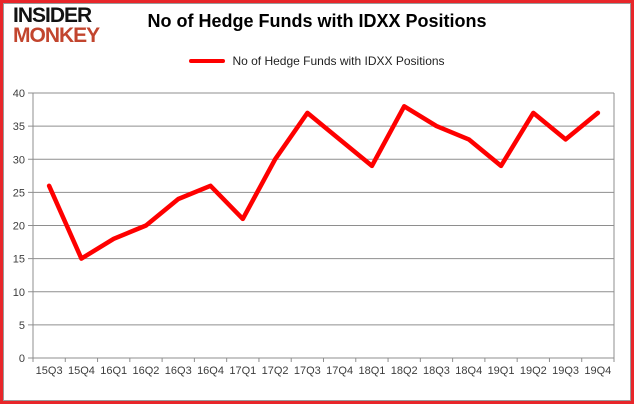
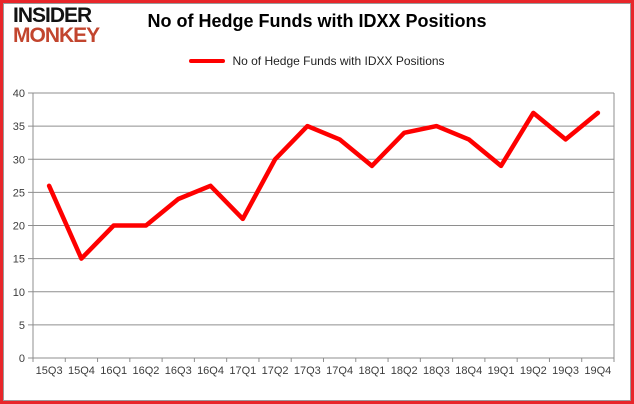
16Q1: 18 -> 20
17Q3: 37 -> 35
18Q2: 38 -> 34
